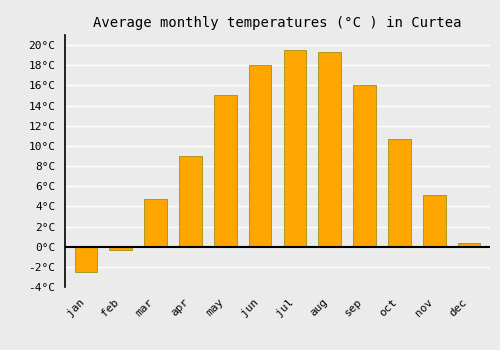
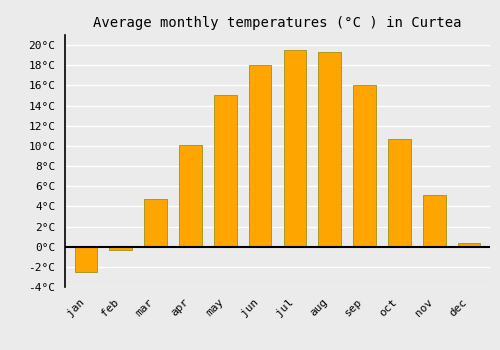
apr: 9.0°C -> 10.1°C
